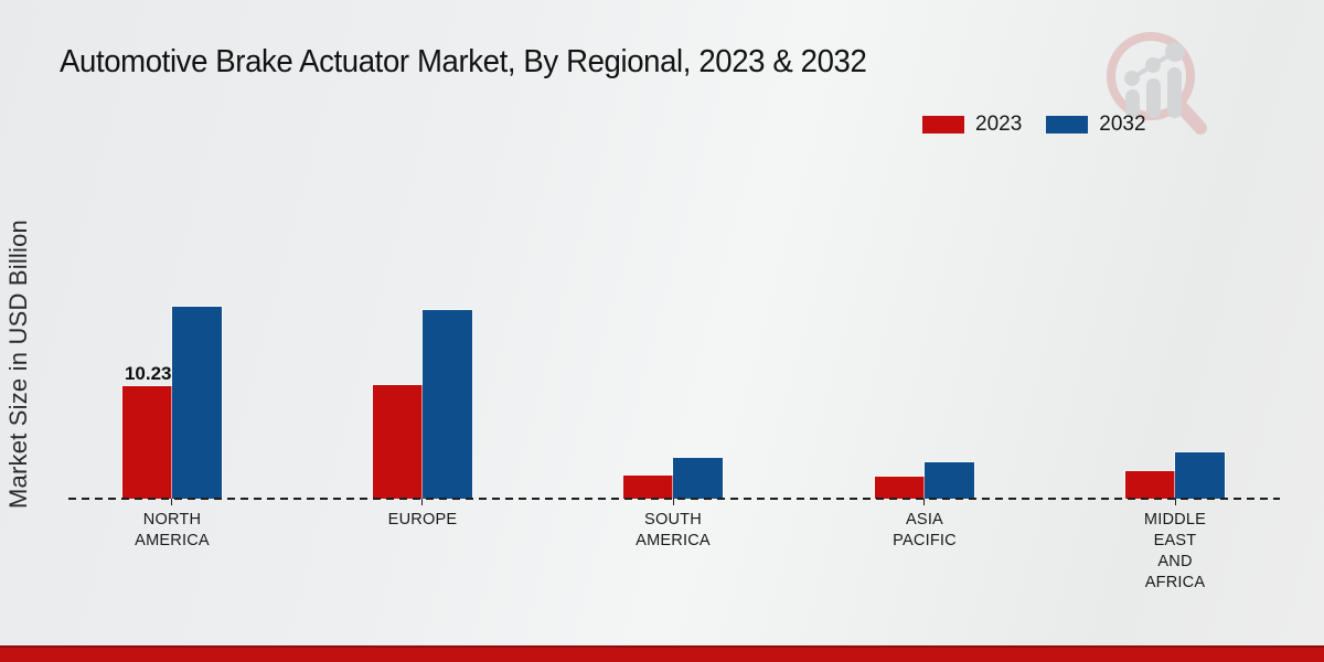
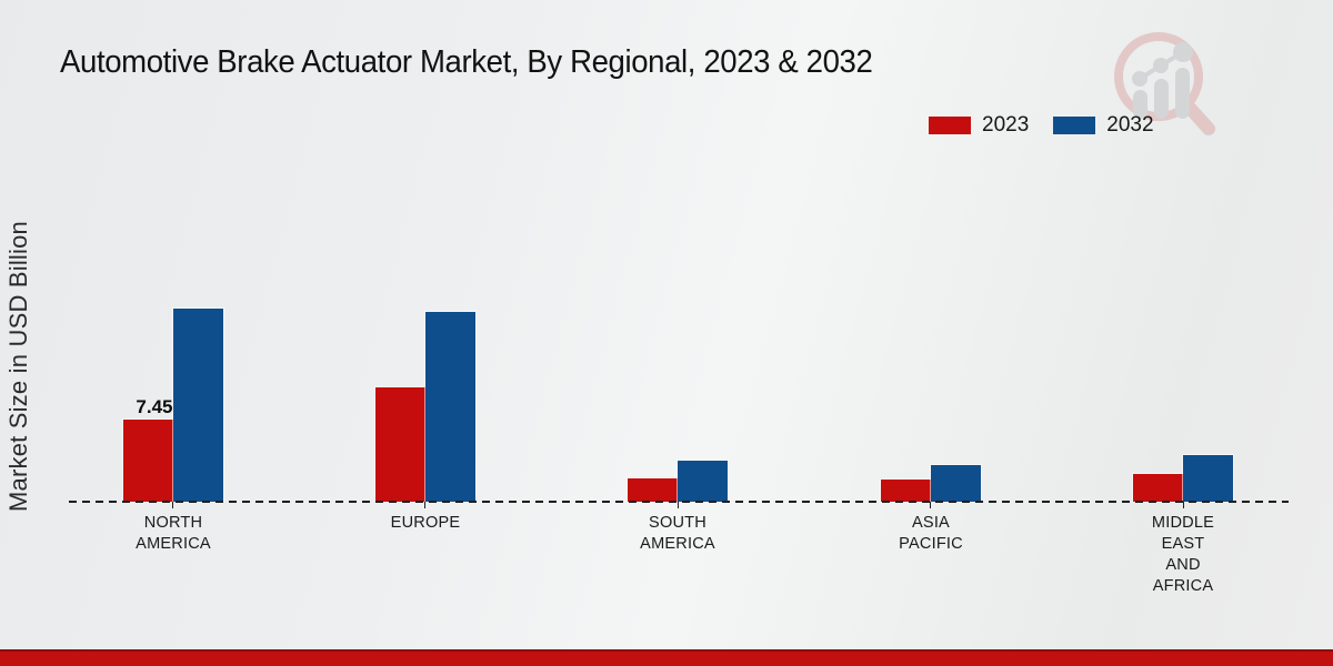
2023/NORTH AMERICA: 10.23 -> 7.45
